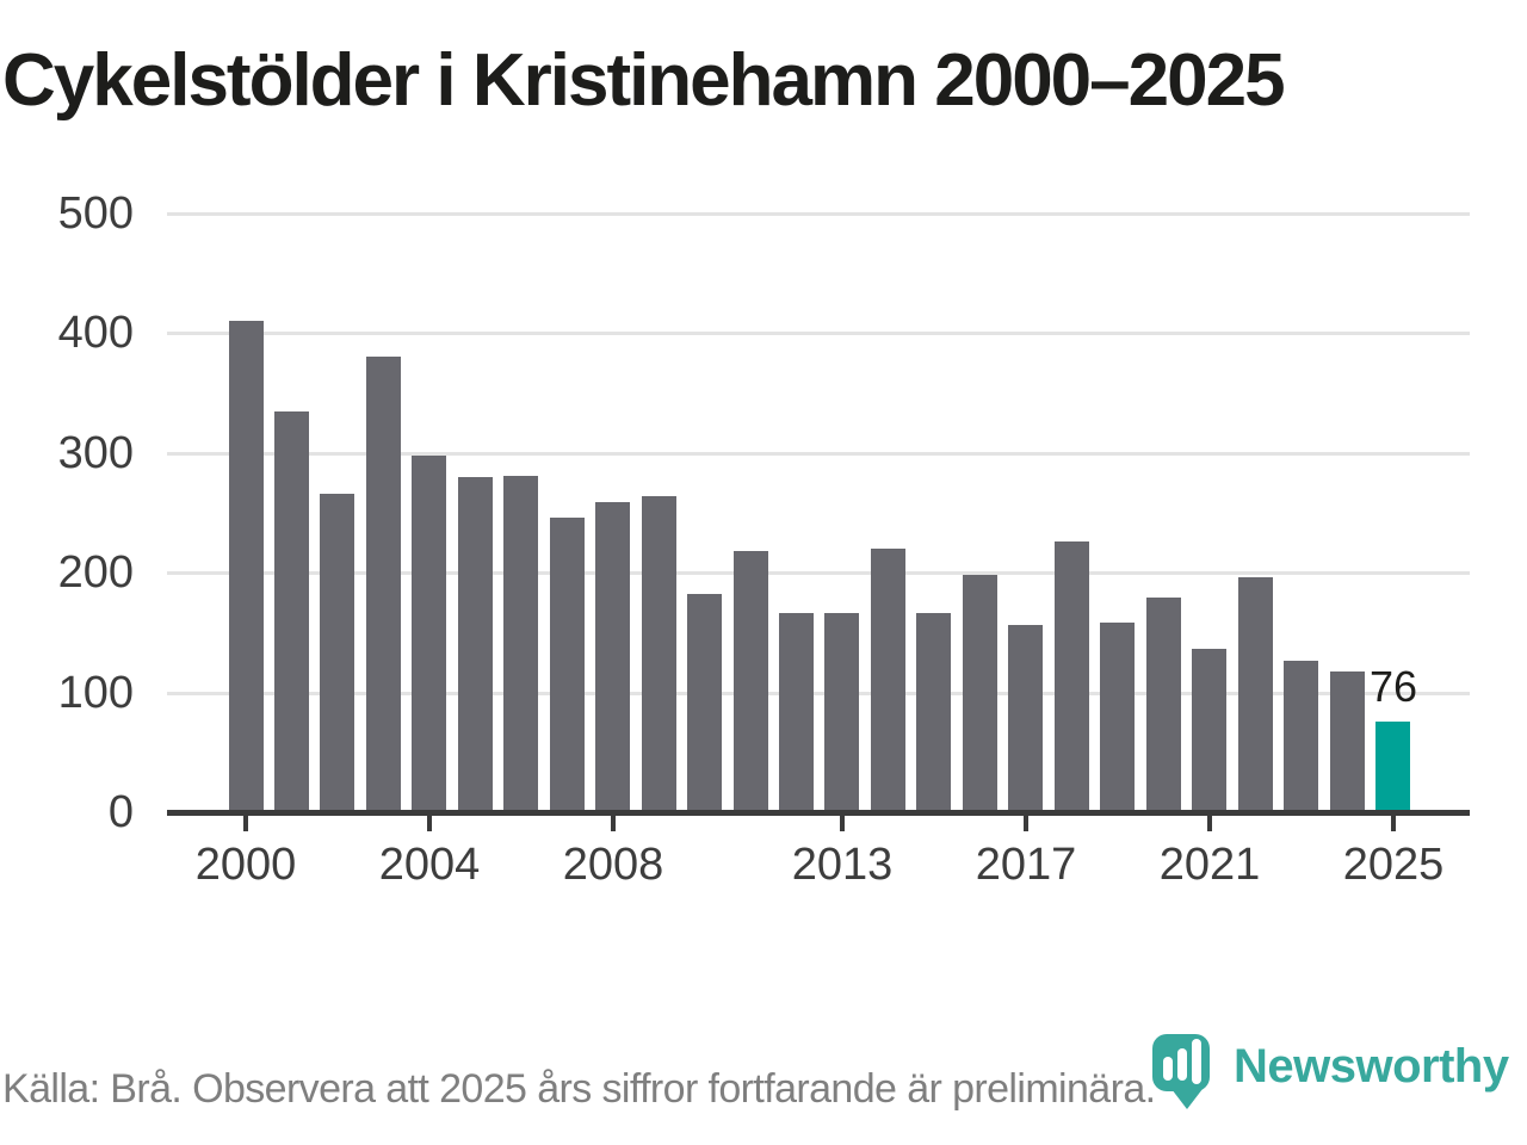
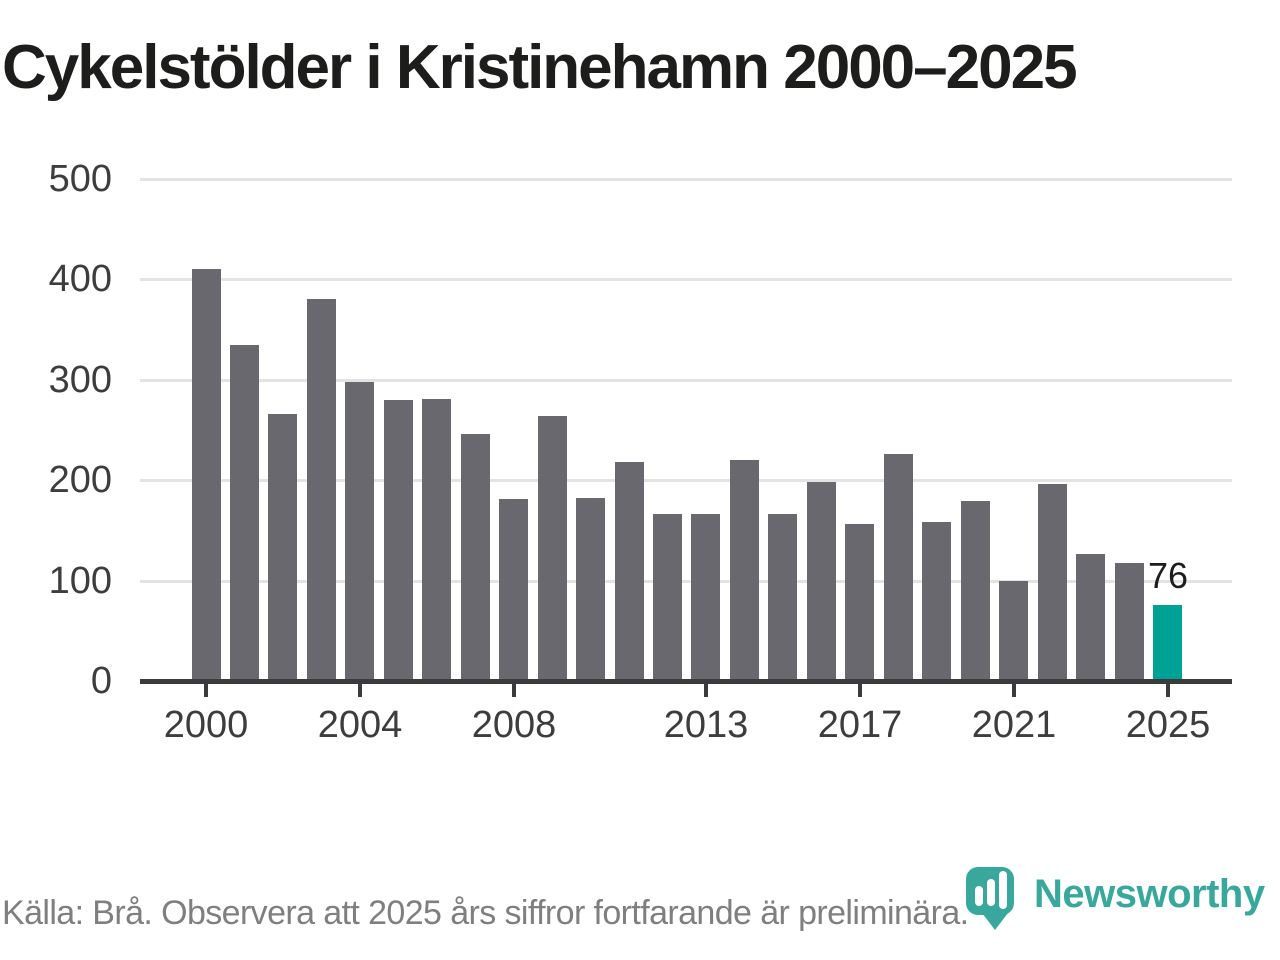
2008: 259 -> 181
2021: 136 -> 100
